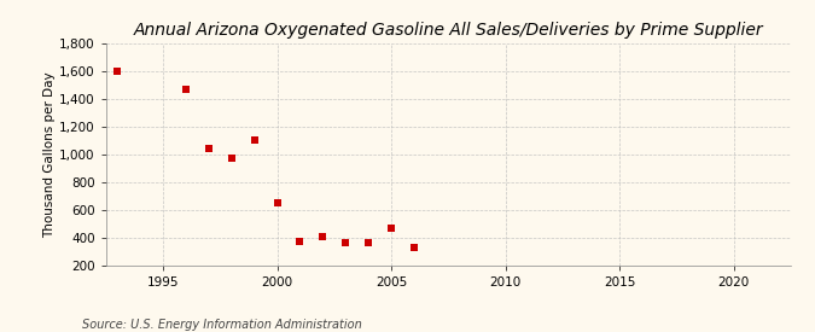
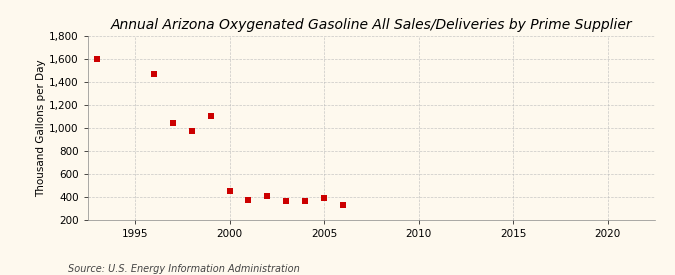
2000: 650 -> 450
2005: 470 -> 390
